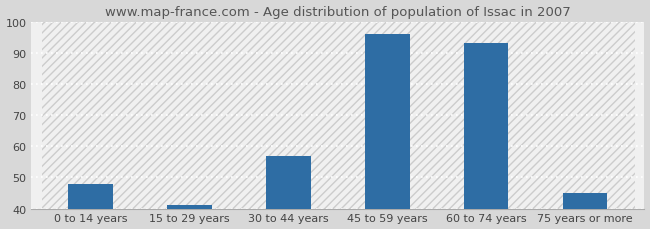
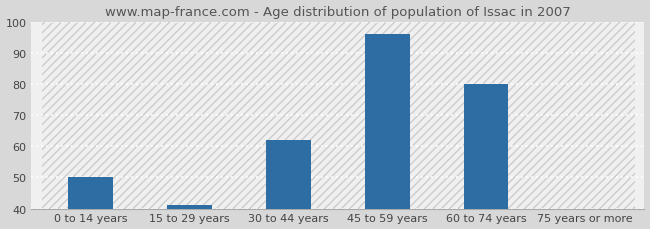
0 to 14 years: 48 -> 50
30 to 44 years: 57 -> 62
60 to 74 years: 93 -> 80
75 years or more: 45 -> 40
